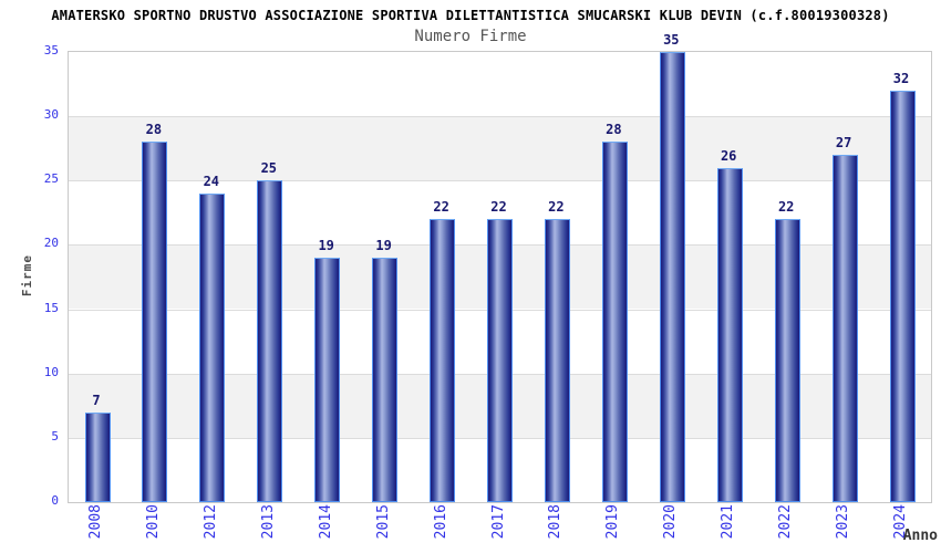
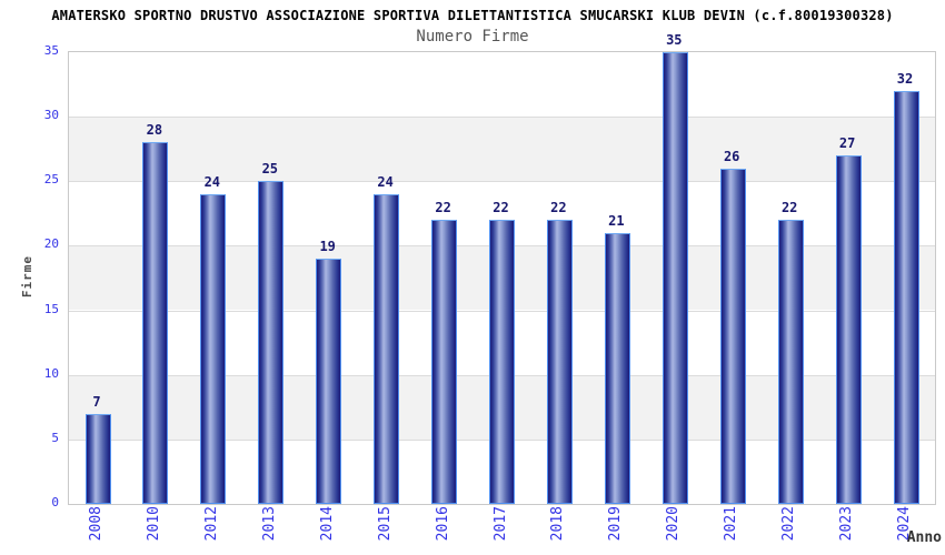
2015: 19 -> 24
2019: 28 -> 21
